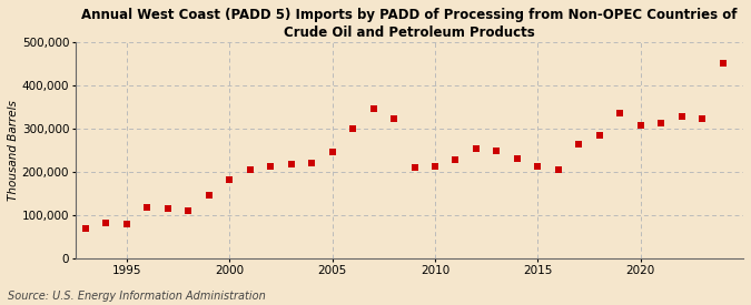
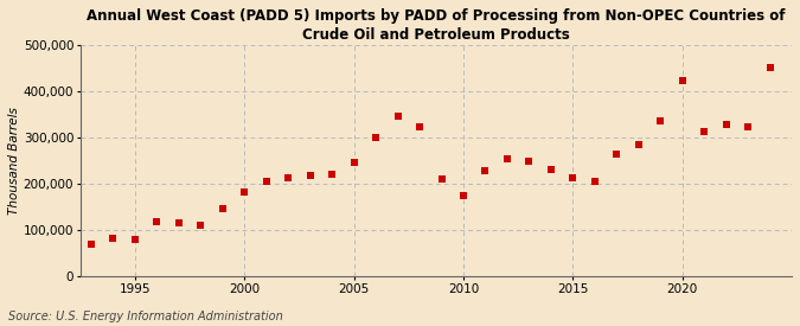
2010: 215,000 -> 175,000
2020: 310,000 -> 425,000
